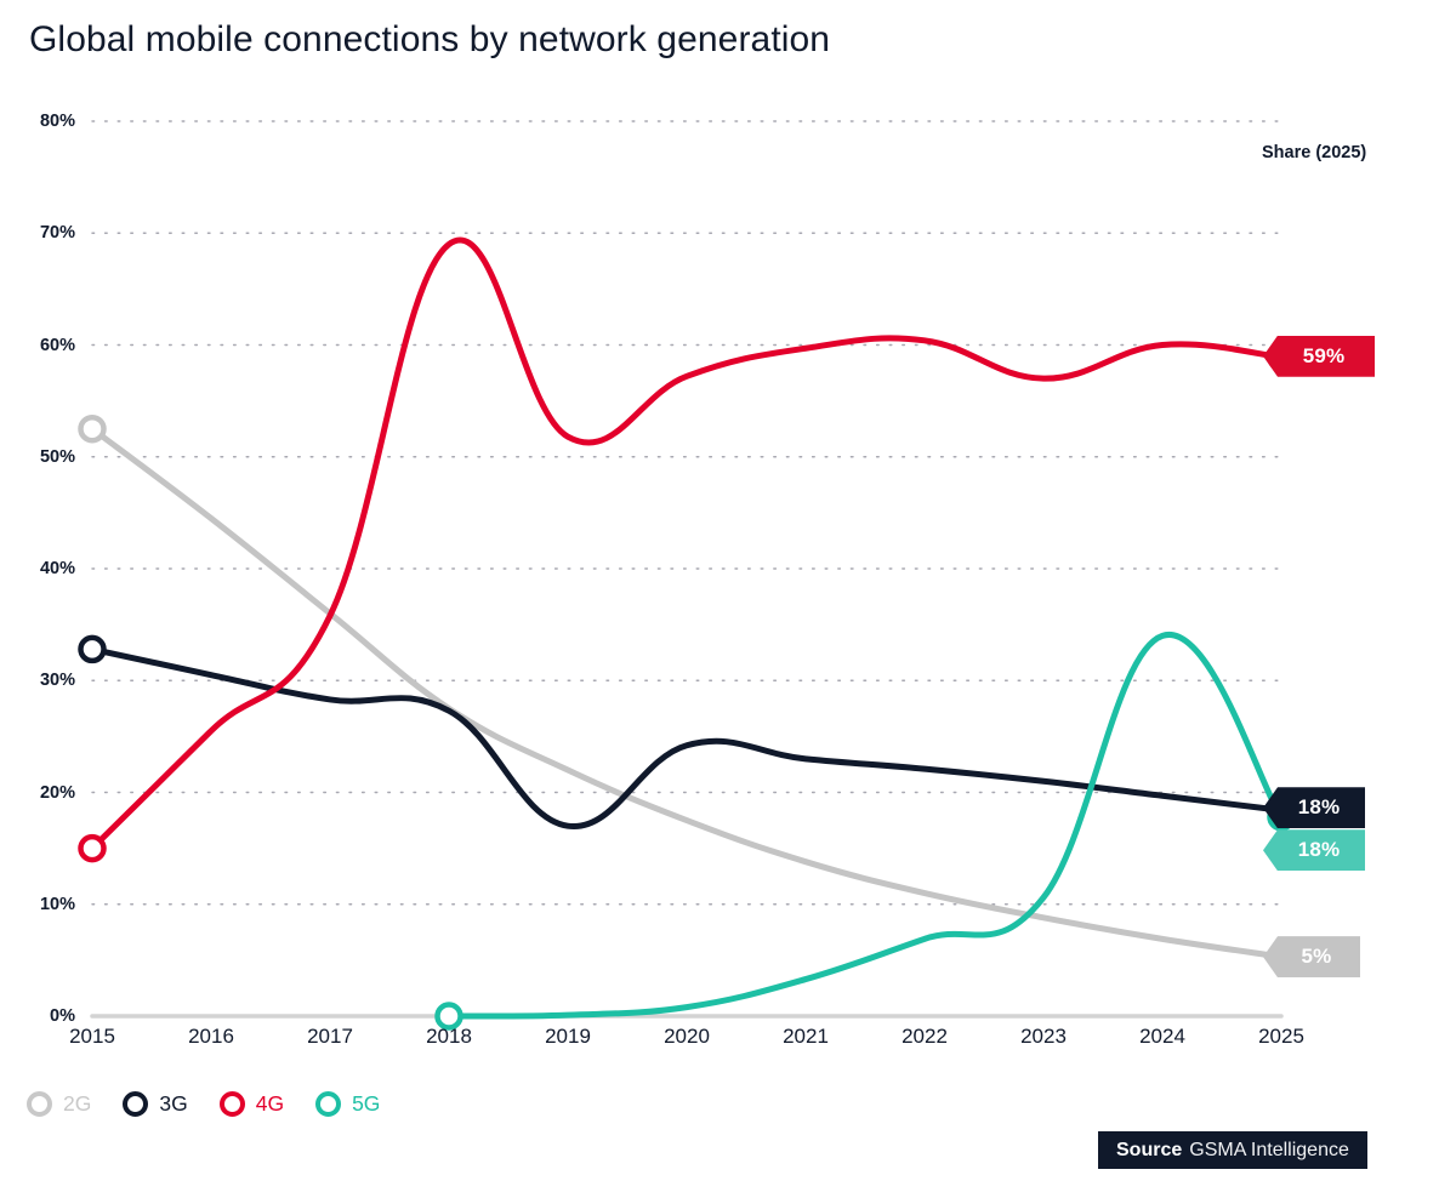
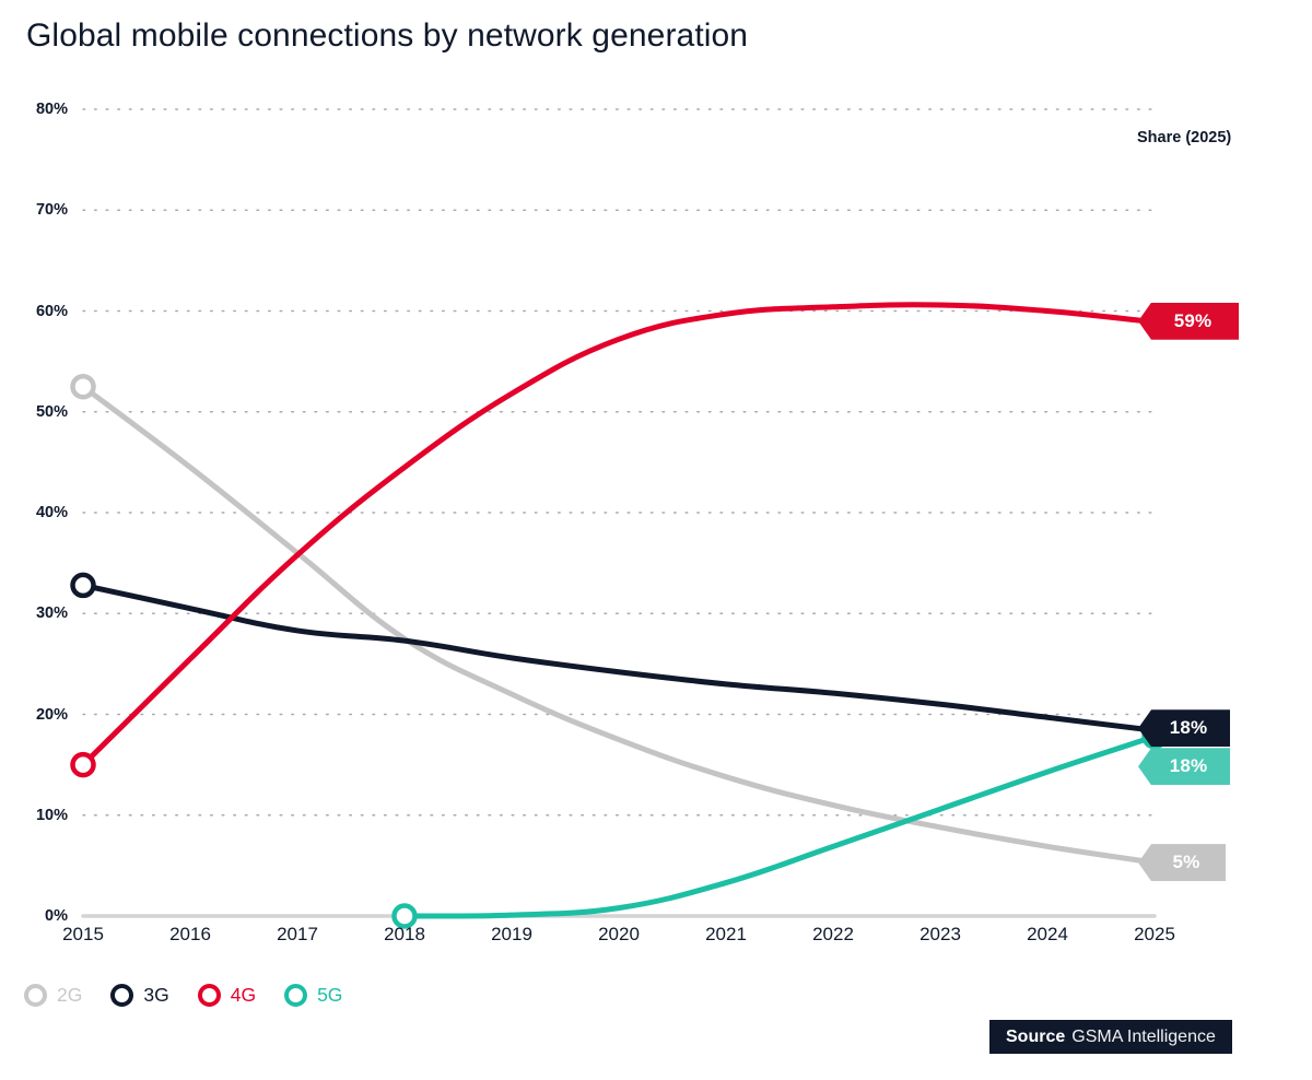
4G/2018: 69% -> 44%
3G/2019: 17% -> 26%
4G/2023: 57% -> 61%
5G/2024: 34% -> 14%
